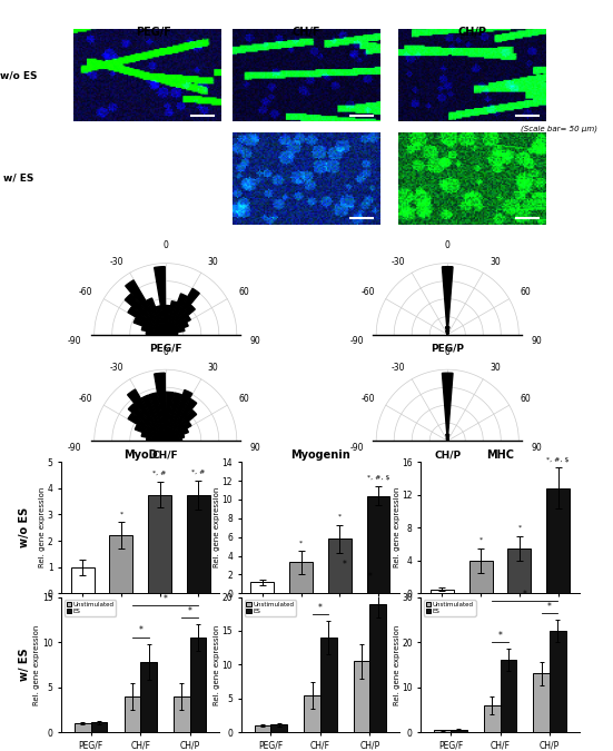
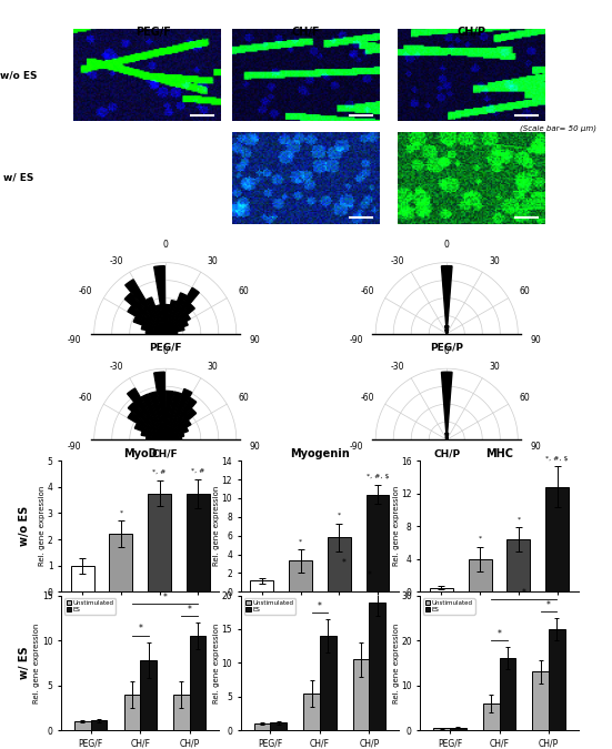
MHC/CH/F: 5.5 -> 6.4
